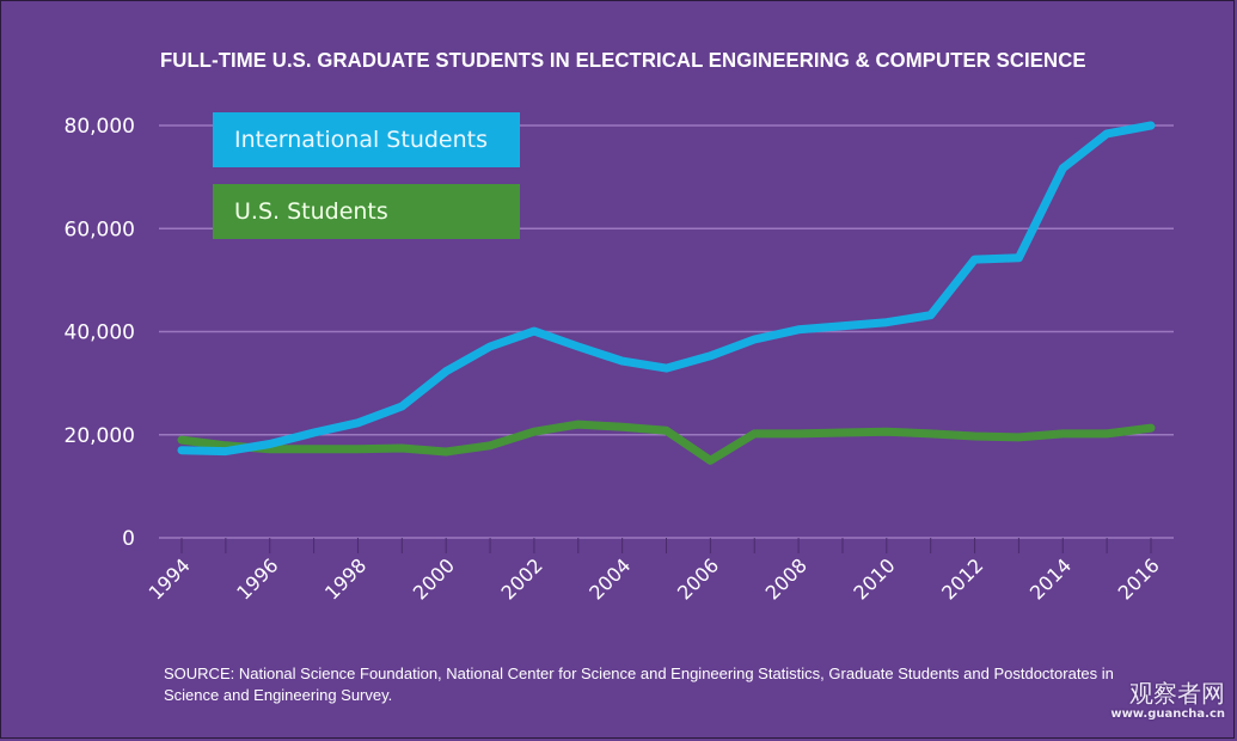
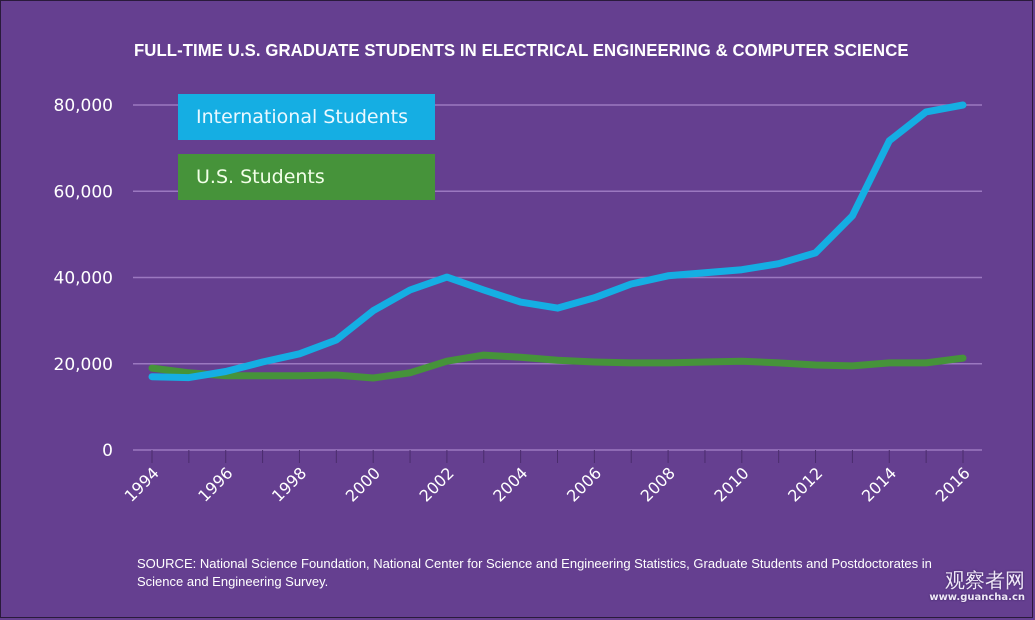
U.S. Students/2006: 15000 -> 20000
International Students/2012: 54000 -> 46000
